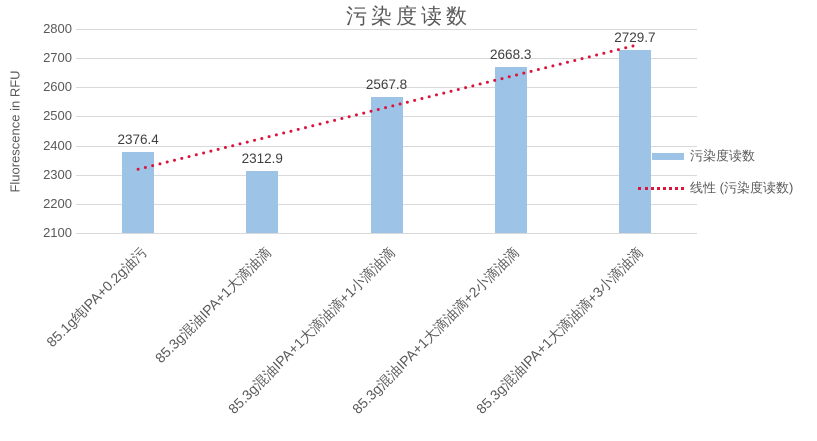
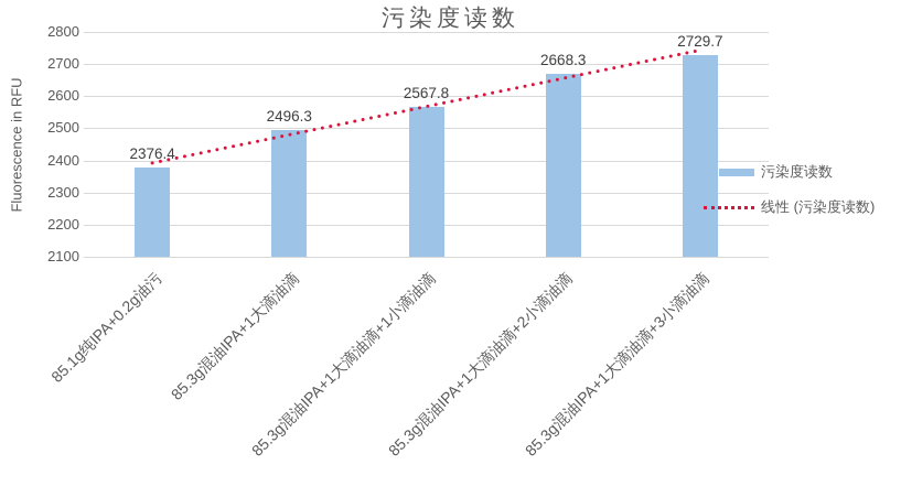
85.3g混油IPA+1大滴油滴: 2312.9 -> 2496.3
